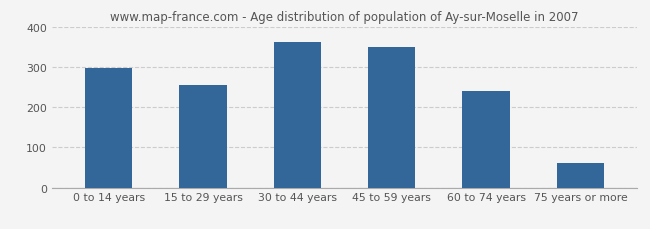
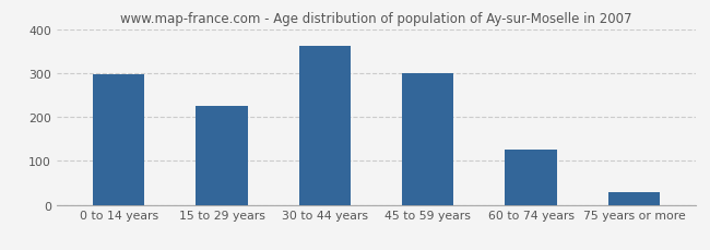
15 to 29 years: 254 -> 225
45 to 59 years: 350 -> 300
60 to 74 years: 240 -> 125
75 years or more: 62 -> 30
